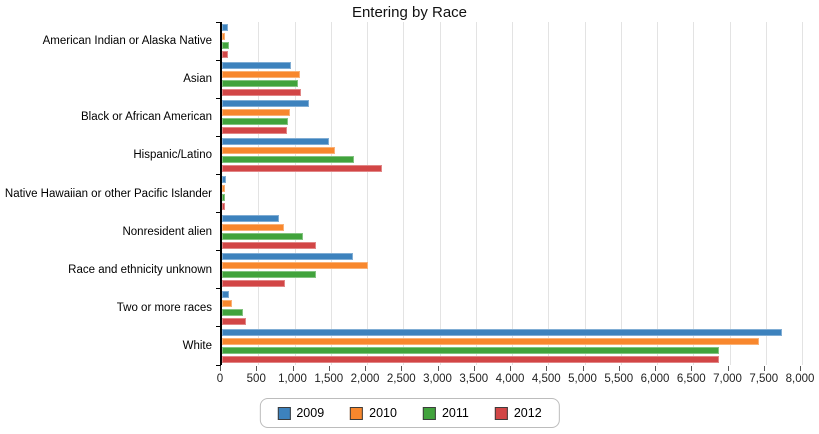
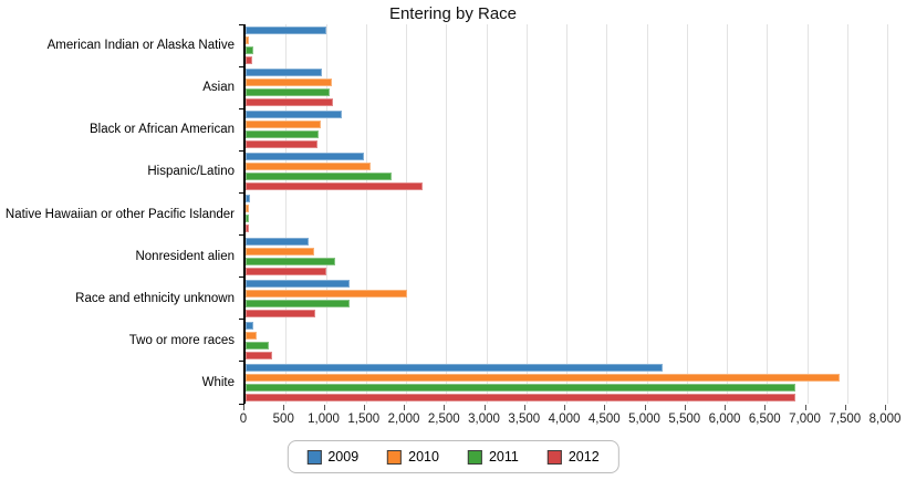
2009/American Indian or Alaska Native: 100 -> 1000
2012/Nonresident alien: 1300 -> 1000
2009/Race and ethnicity unknown: 1800 -> 1300
2009/White: 7700 -> 5200
